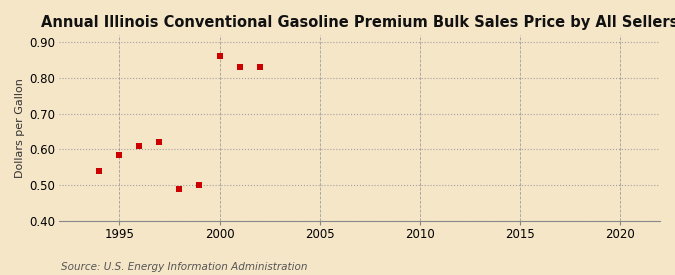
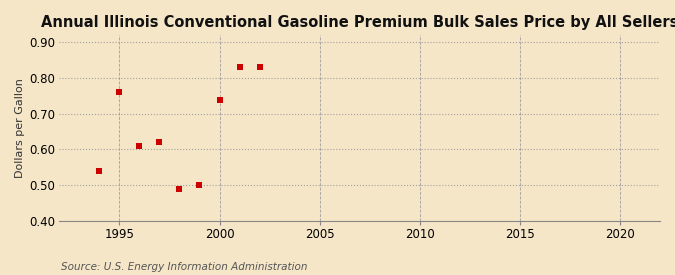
1995: 0.585 -> 0.760
2000: 0.862 -> 0.740
